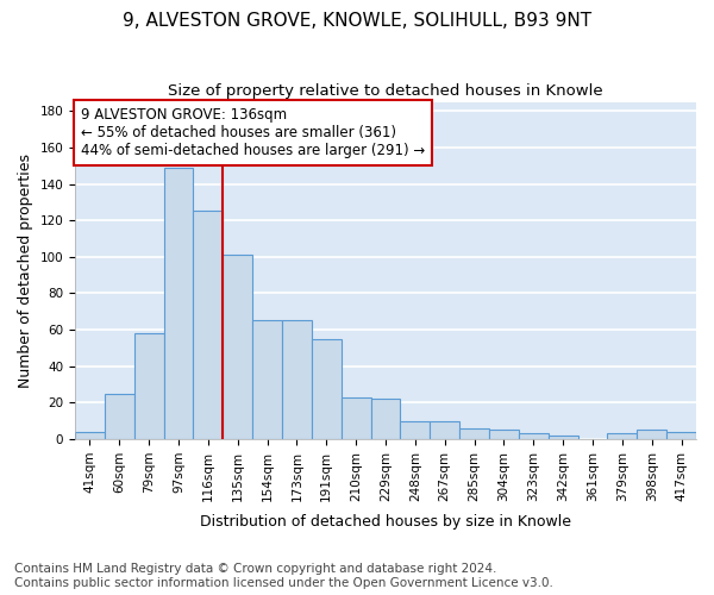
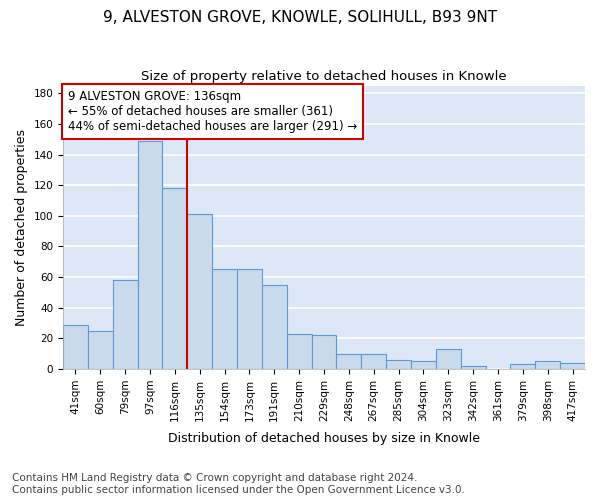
41sqm: 4 -> 29
116sqm: 125 -> 118
323sqm: 3 -> 13
